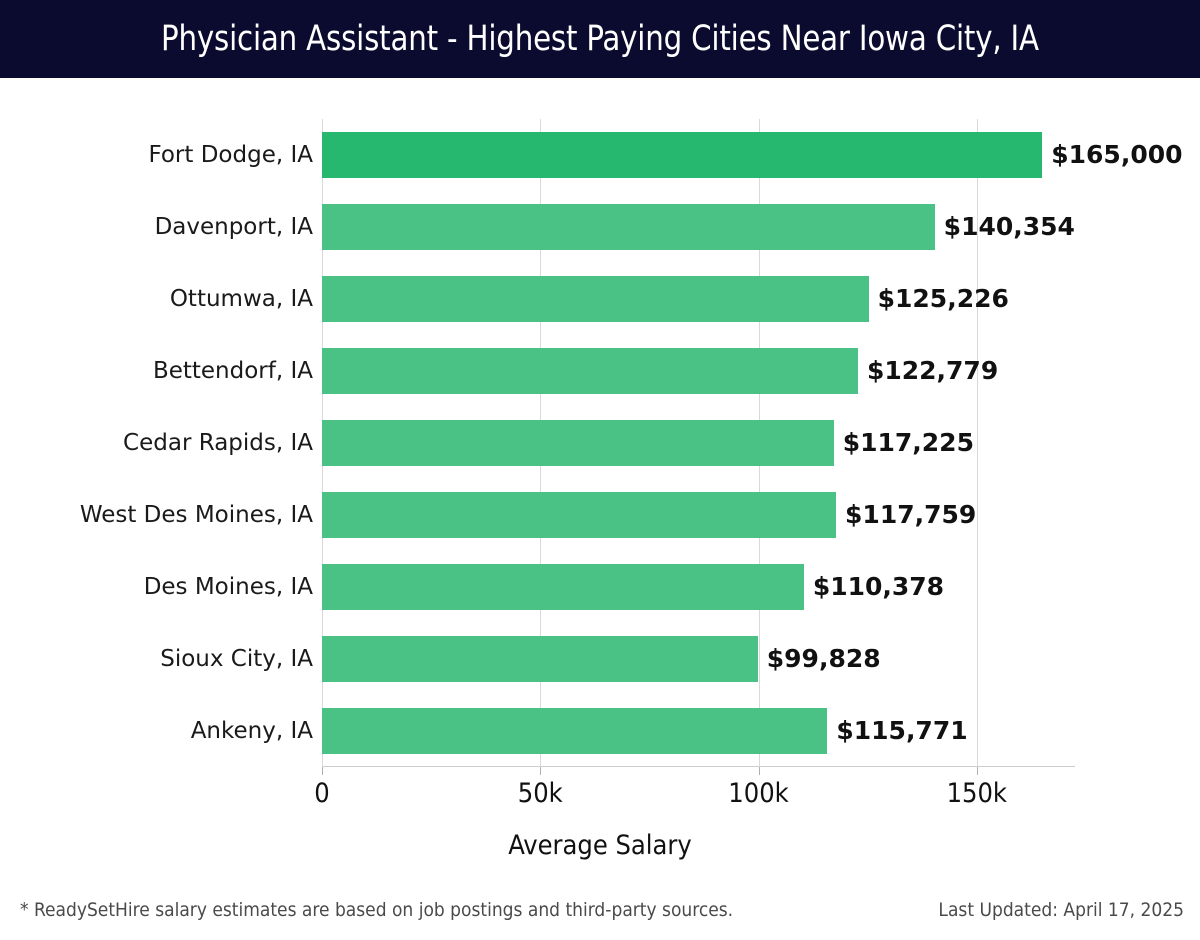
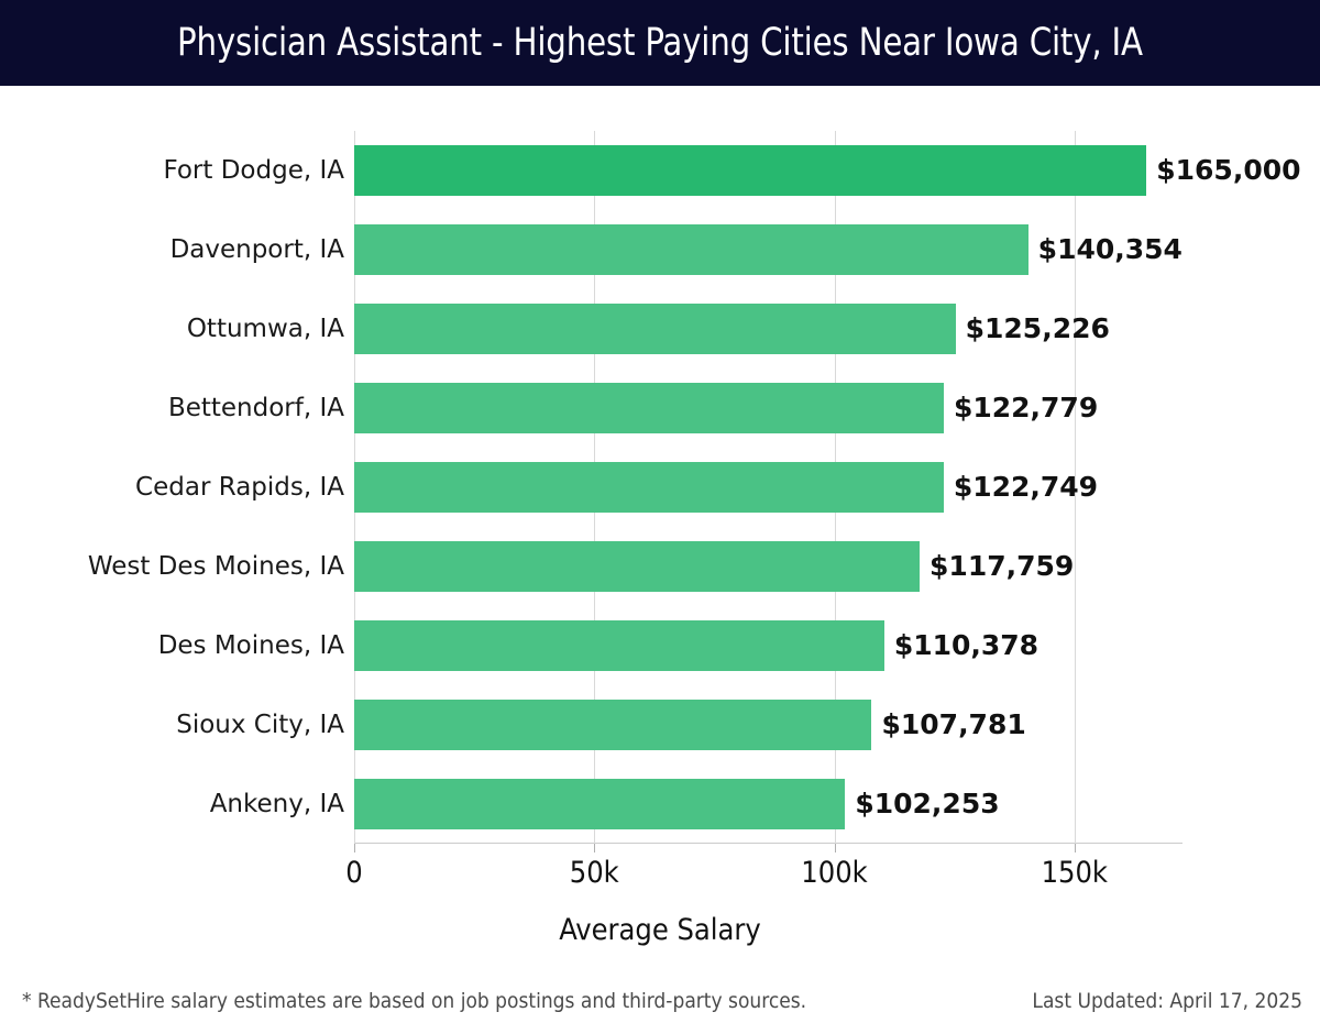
Cedar Rapids, IA: $117,225 -> $122,749
Sioux City, IA: $99,828 -> $107,781
Ankeny, IA: $115,771 -> $102,253
